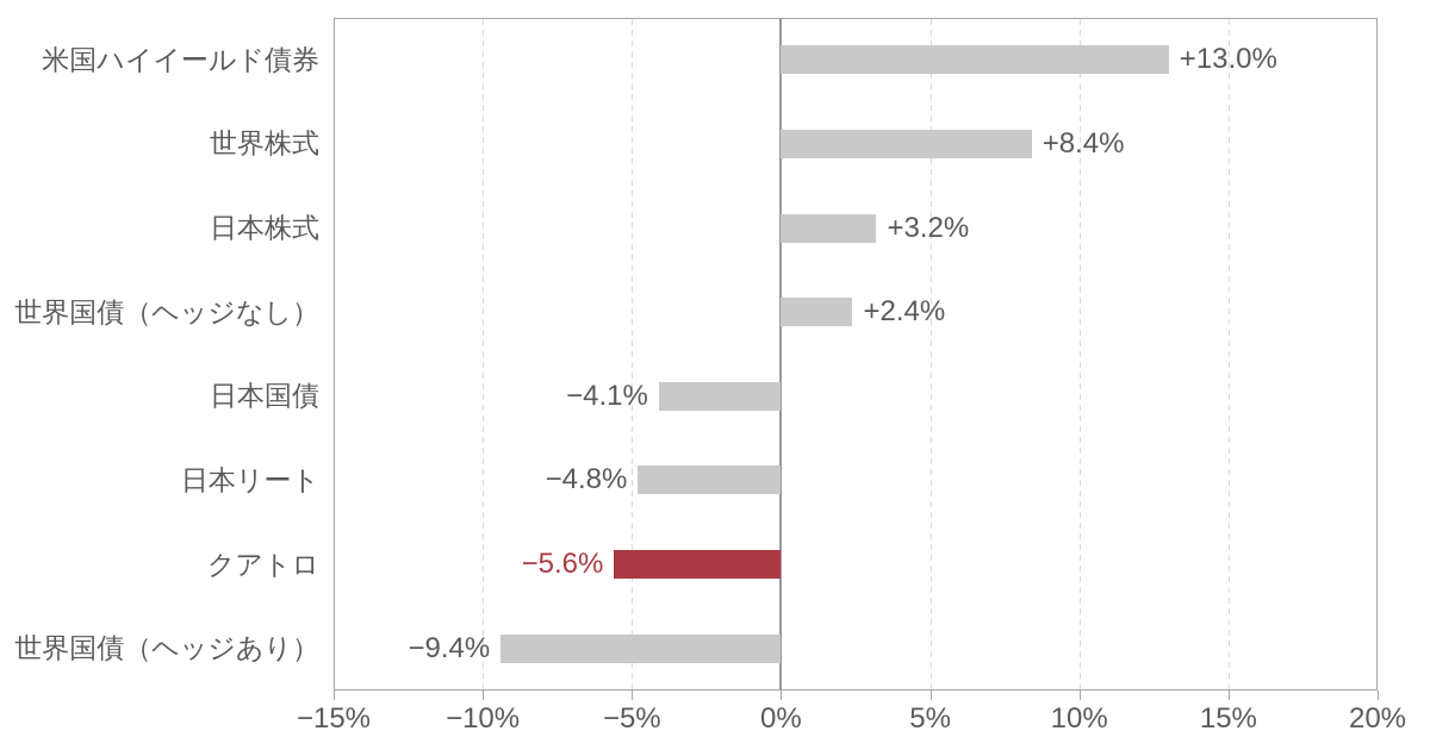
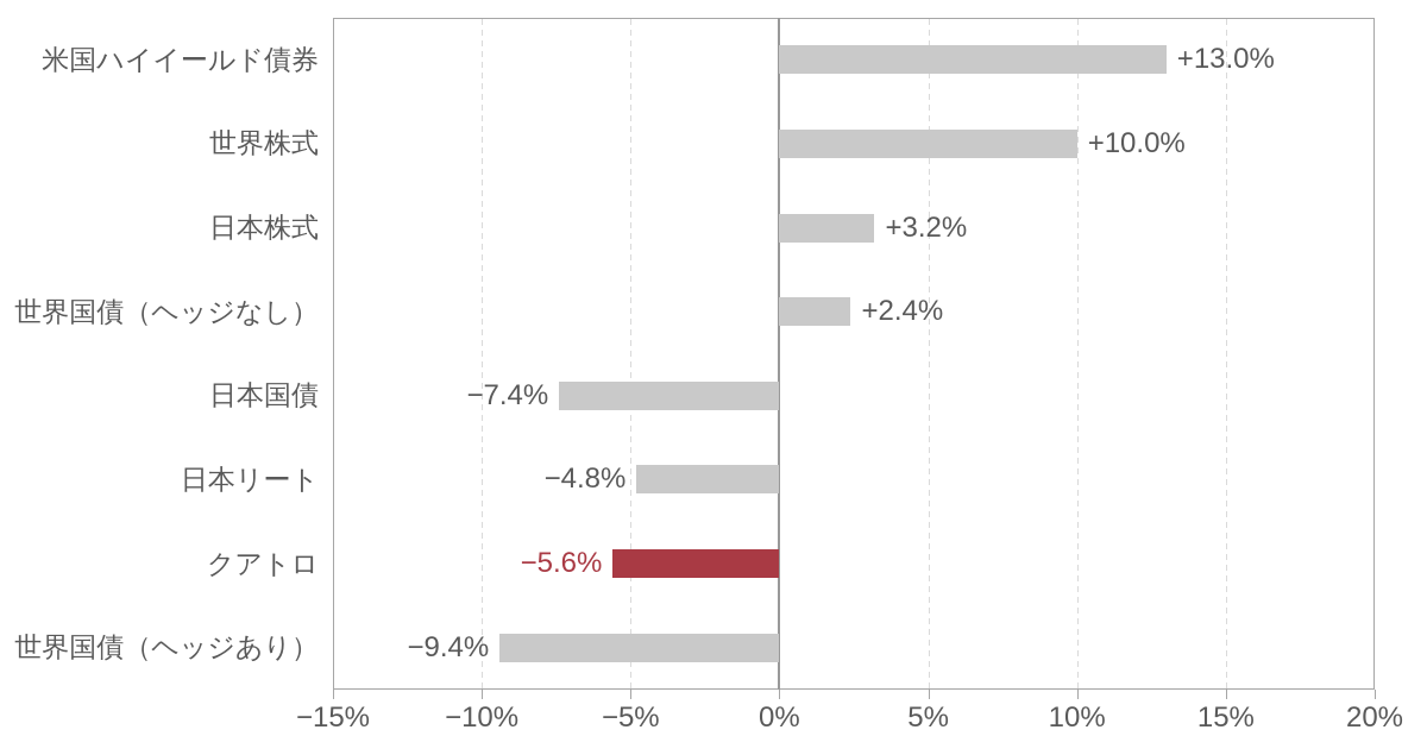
世界株式: +8.4% -> +10.0%
日本国債: −4.1% -> −7.4%
